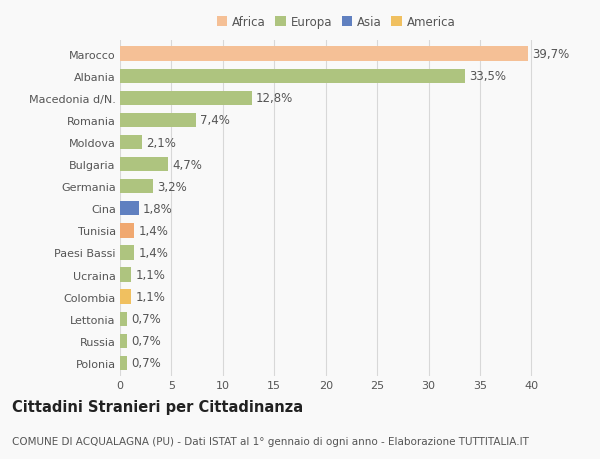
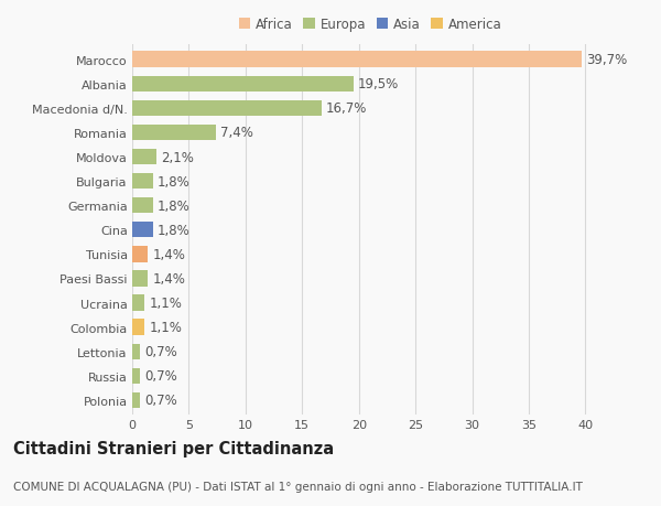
Albania: 33,5% -> 19,5%
Macedonia d/N.: 12,8% -> 16,7%
Bulgaria: 4,7% -> 1,8%
Germania: 3,2% -> 1,8%
